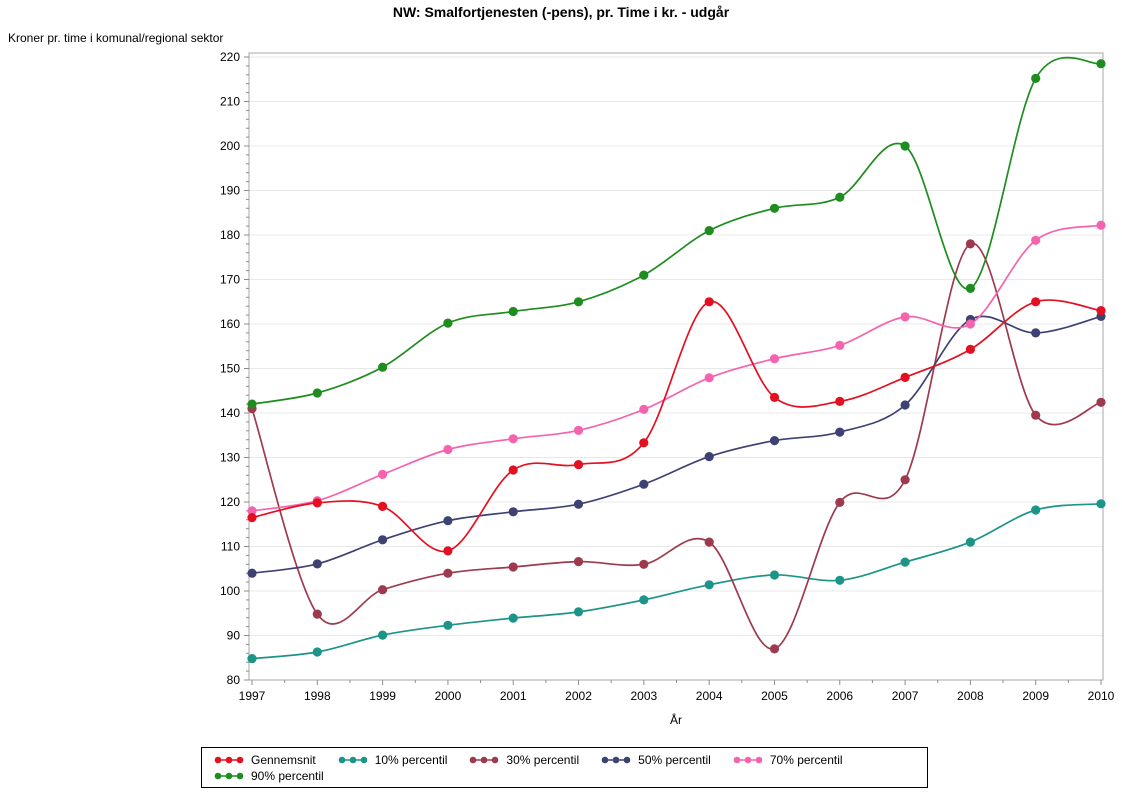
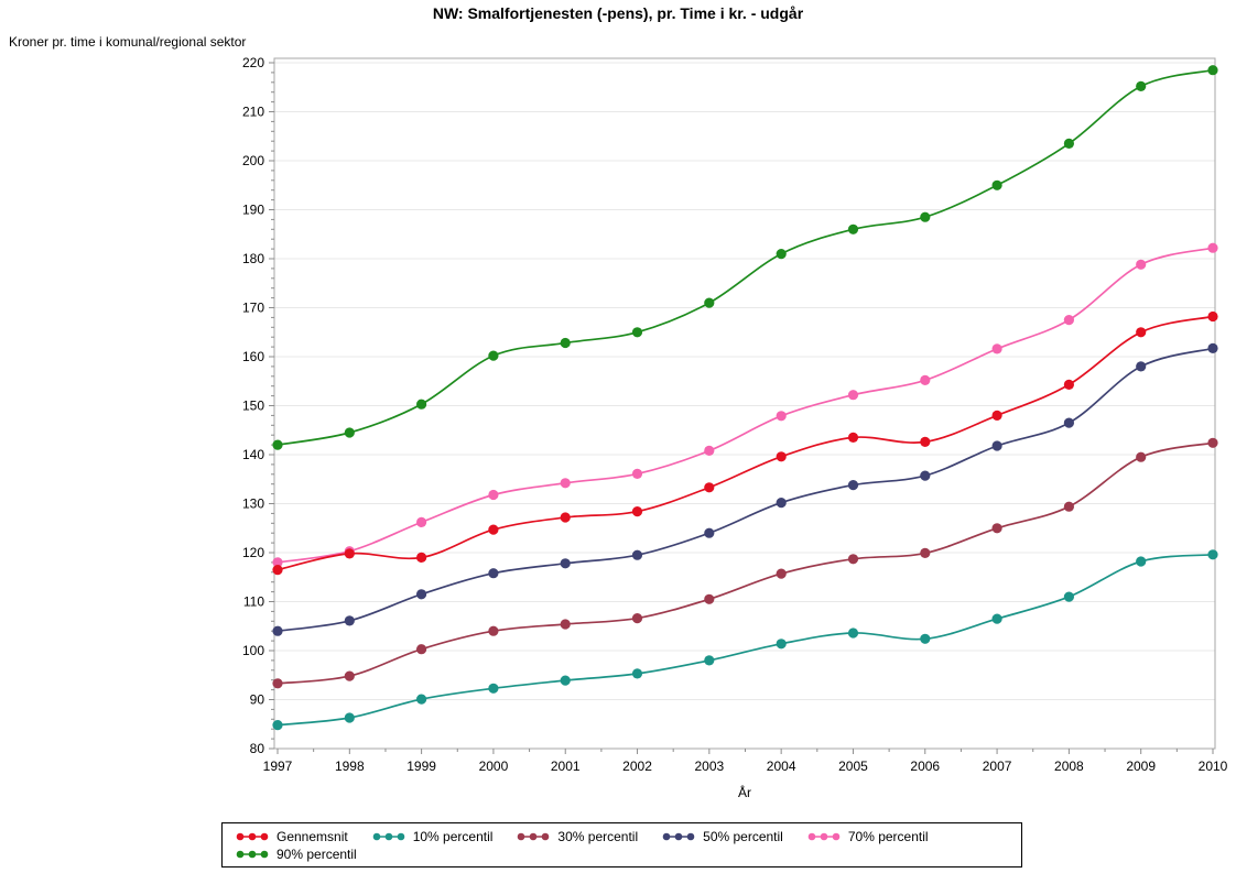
30% percentil/1997: 141 -> 93
Gennemsnit/2000: 109 -> 125
30% percentil/2003: 106 -> 110
Gennemsnit/2004: 165 -> 140
30% percentil/2004: 111 -> 116
30% percentil/2005: 87 -> 119
90% percentil/2007: 200 -> 195
30% percentil/2008: 178 -> 129
50% percentil/2008: 161 -> 146
70% percentil/2008: 160 -> 168
90% percentil/2008: 168 -> 204
Gennemsnit/2010: 163 -> 168
